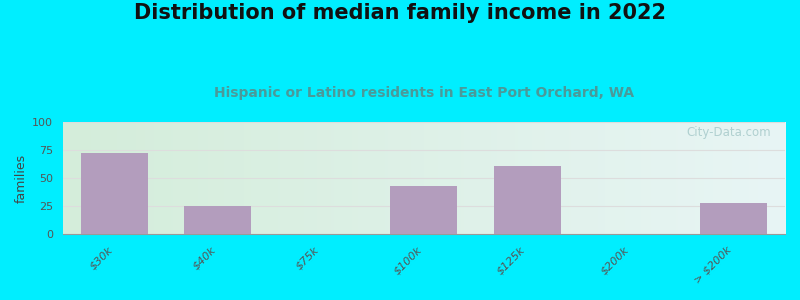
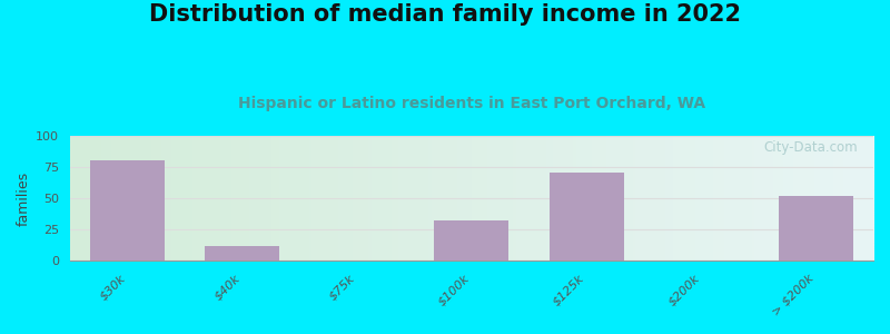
$30k: 72 -> 80
$40k: 25 -> 12
$100k: 43 -> 32
$125k: 61 -> 71
> $200k: 28 -> 52
